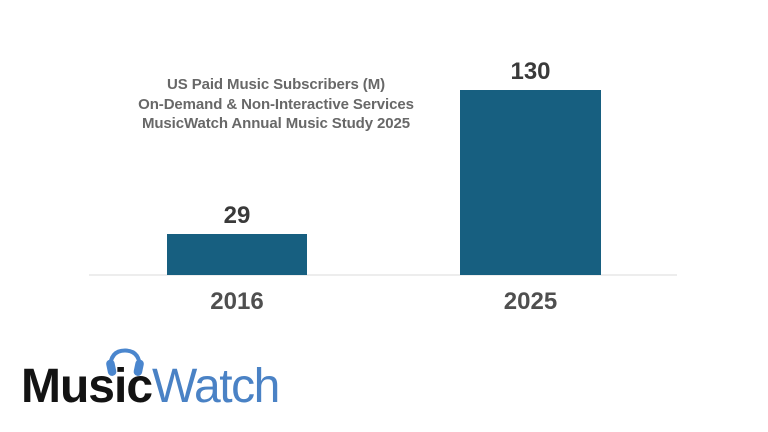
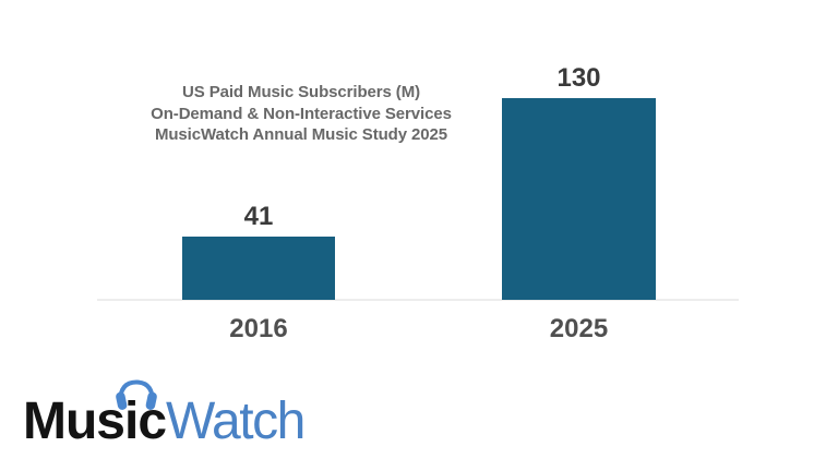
2016: 29 -> 41
